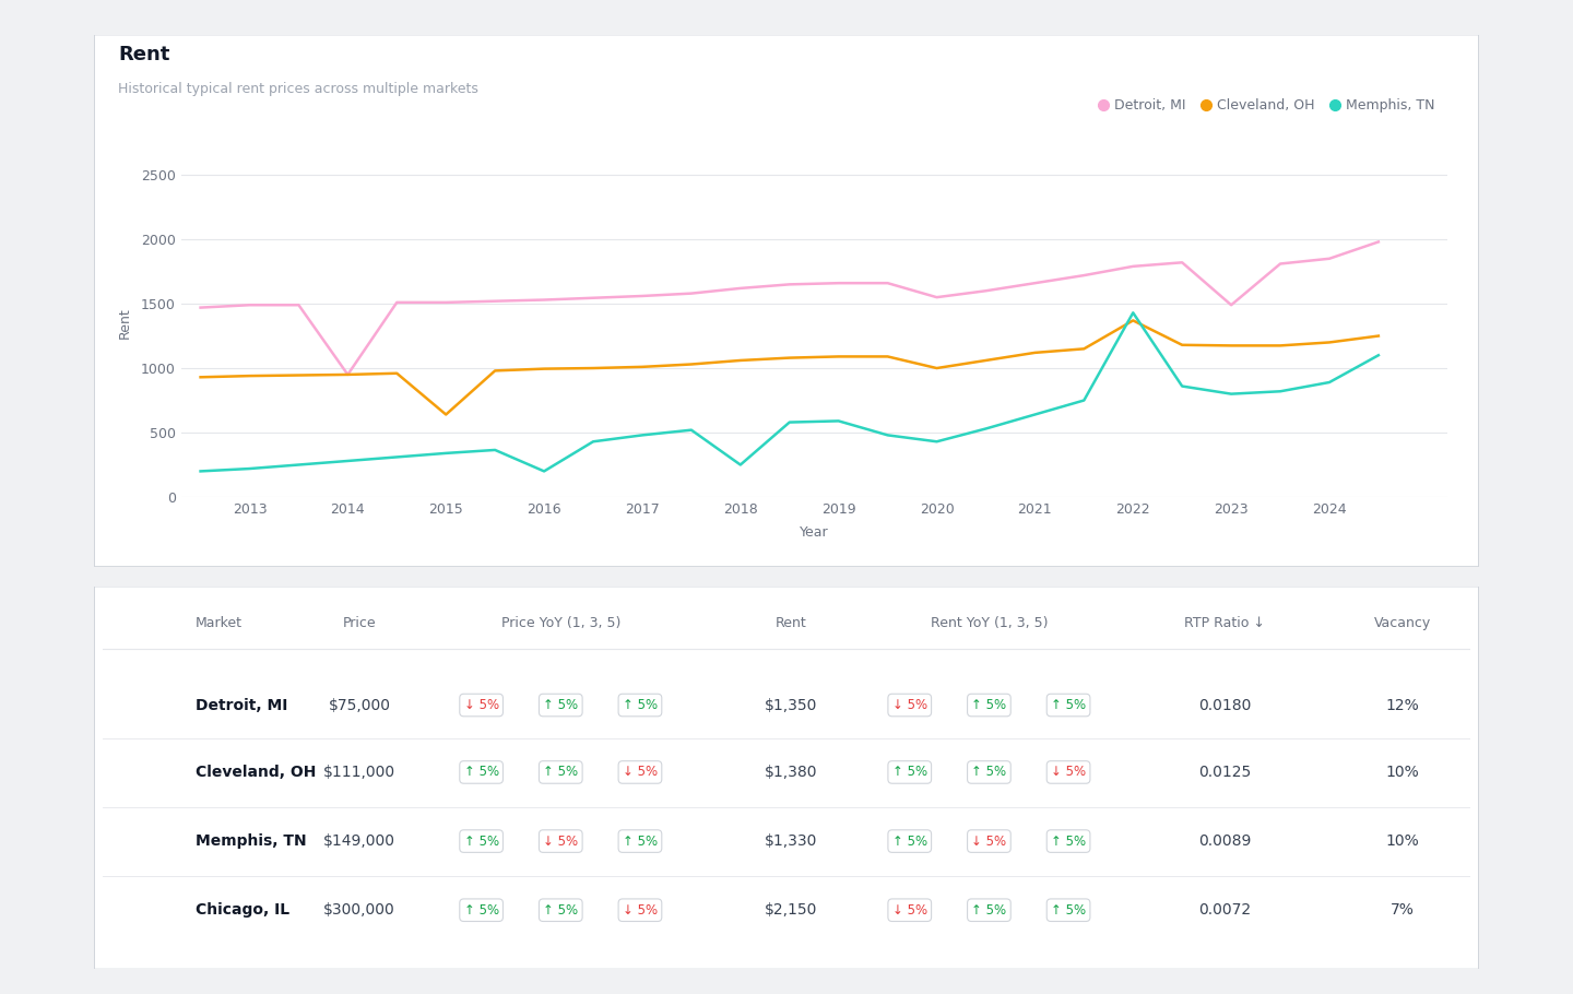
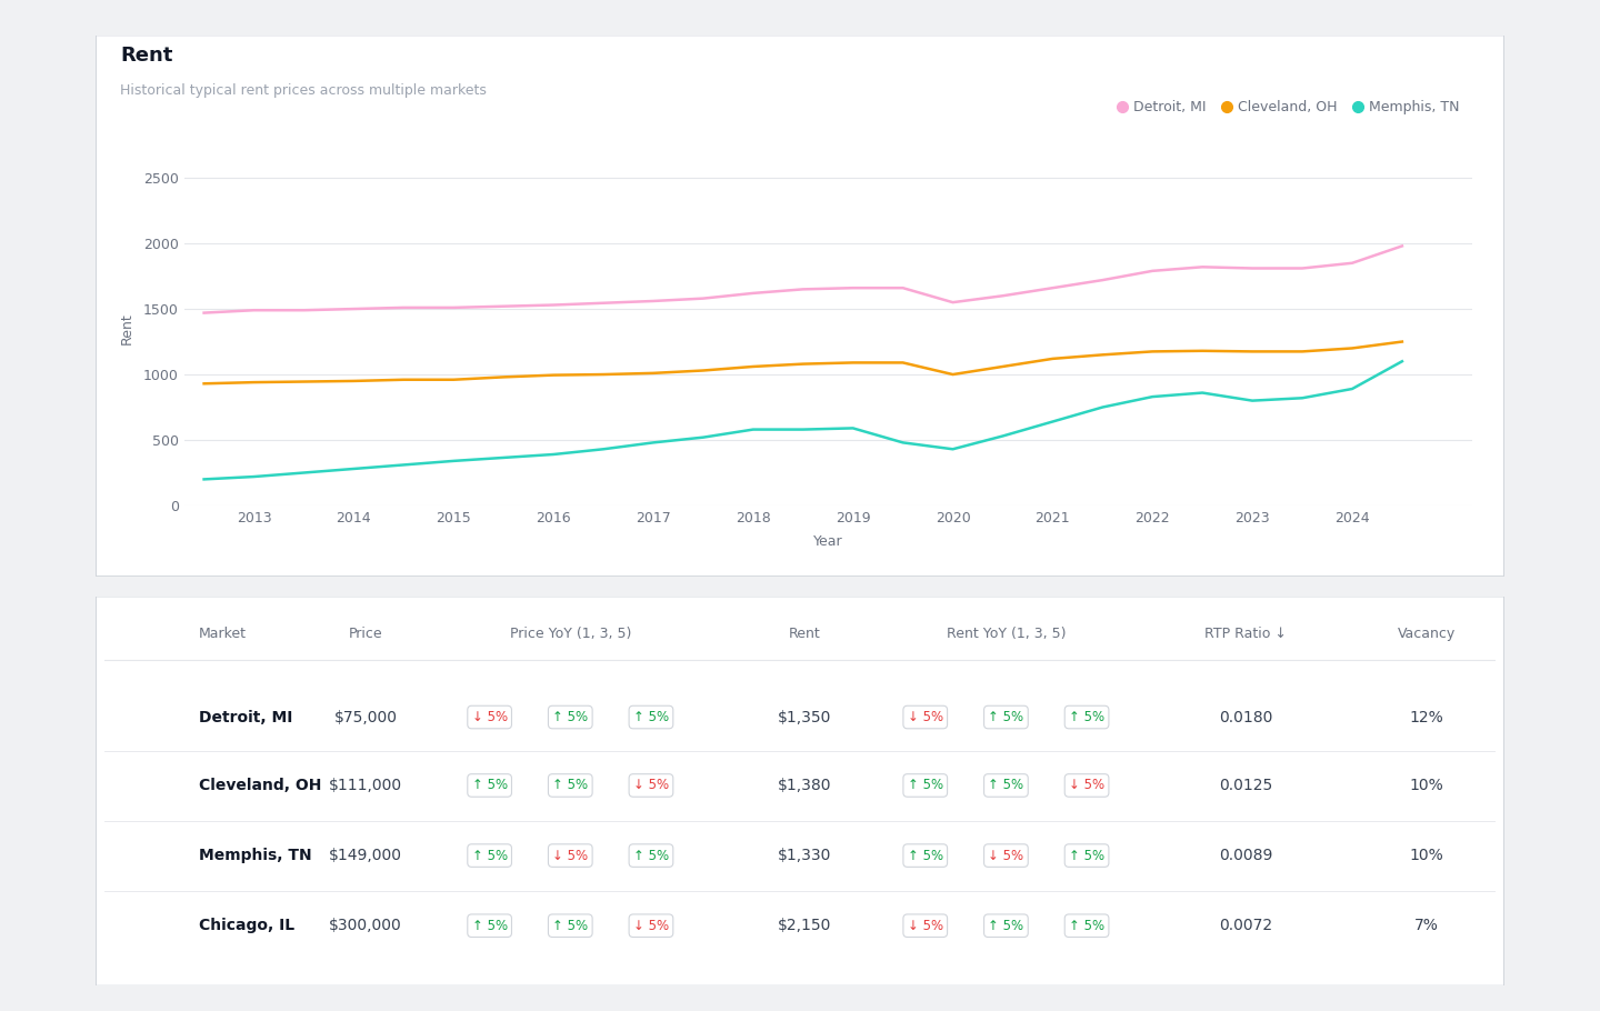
Detroit, MI/2014: 950 -> 1500
Cleveland, OH/2015: 640 -> 960
Memphis, TN/2016: 200 -> 390
Memphis, TN/2018: 250 -> 580
Cleveland, OH/2022: 1370 -> 1180
Memphis, TN/2022: 1430 -> 830
Detroit, MI/2023: 1490 -> 1810
